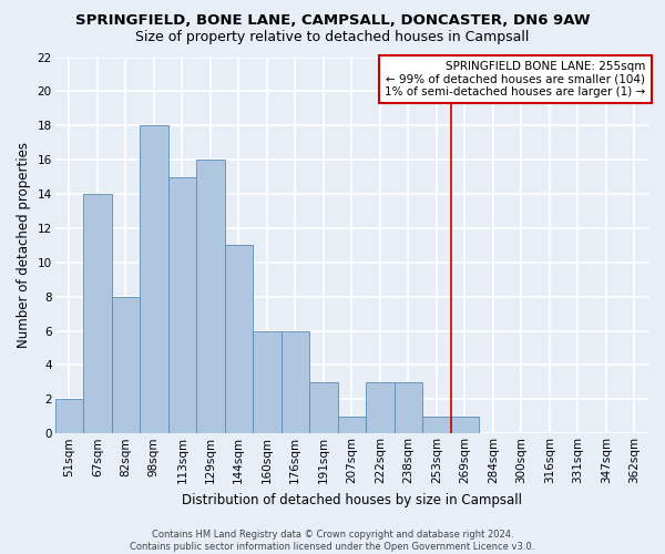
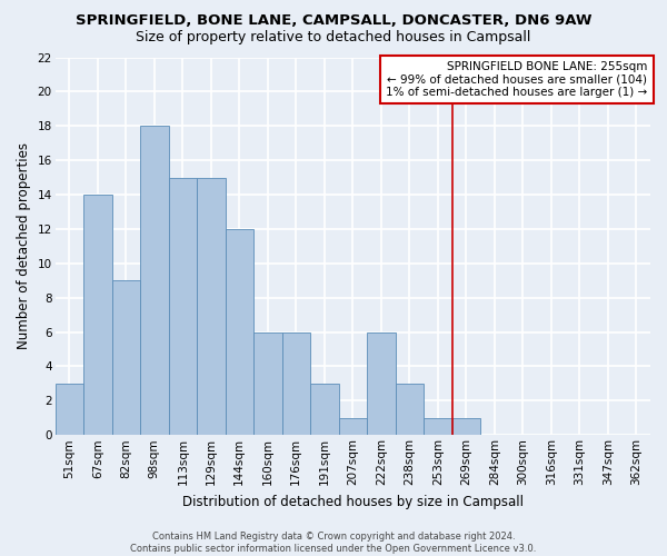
51sqm: 2 -> 3
82sqm: 8 -> 9
129sqm: 16 -> 15
144sqm: 11 -> 12
222sqm: 3 -> 6
